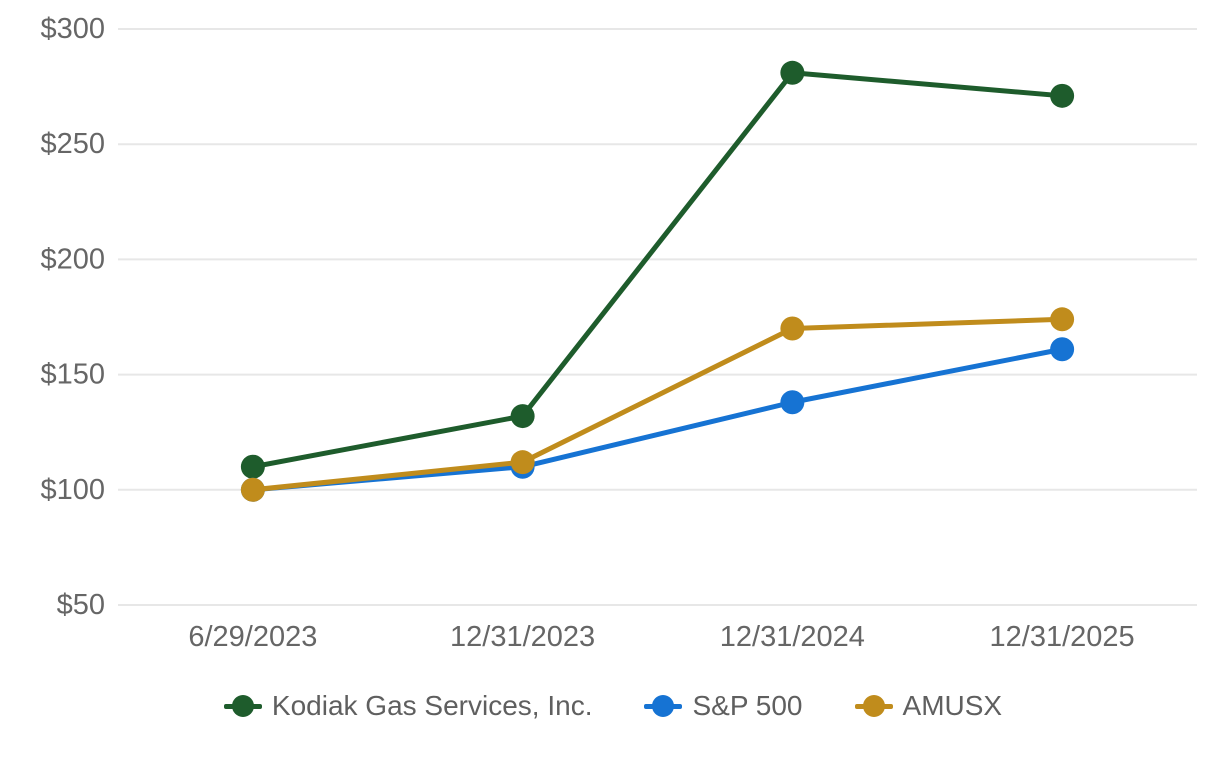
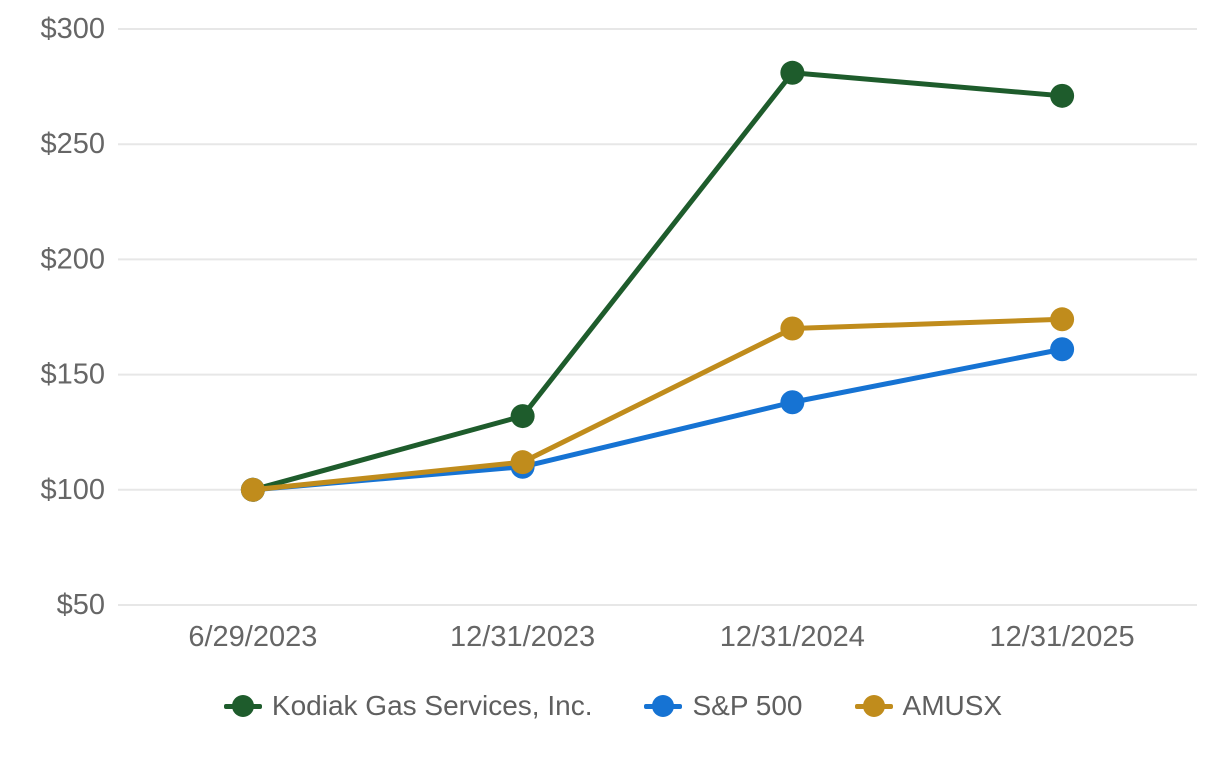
Kodiak Gas Services, Inc./6/29/2023: $110 -> $100
